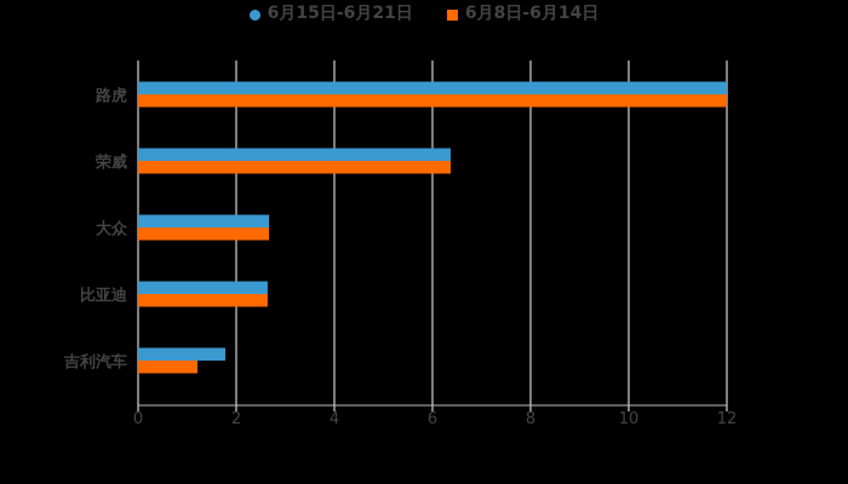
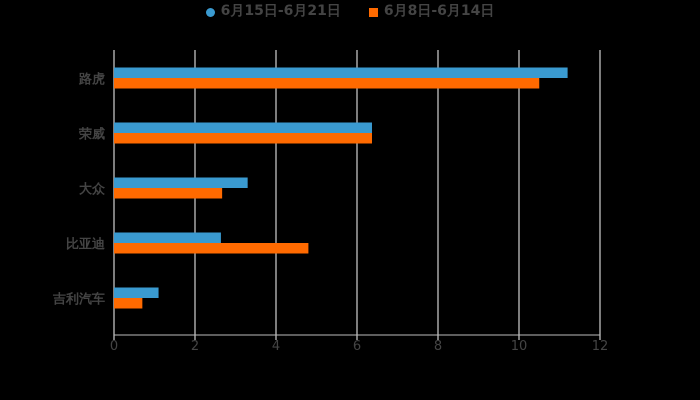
6月15日-6月21日/路虎: 12.0 -> 11.2
6月8日-6月14日/路虎: 12.0 -> 10.5
6月15日-6月21日/大众: 2.7 -> 3.3
6月8日-6月14日/比亚迪: 2.6 -> 4.8
6月15日-6月21日/吉利汽车: 1.8 -> 1.1
6月8日-6月14日/吉利汽车: 1.2 -> 0.7
